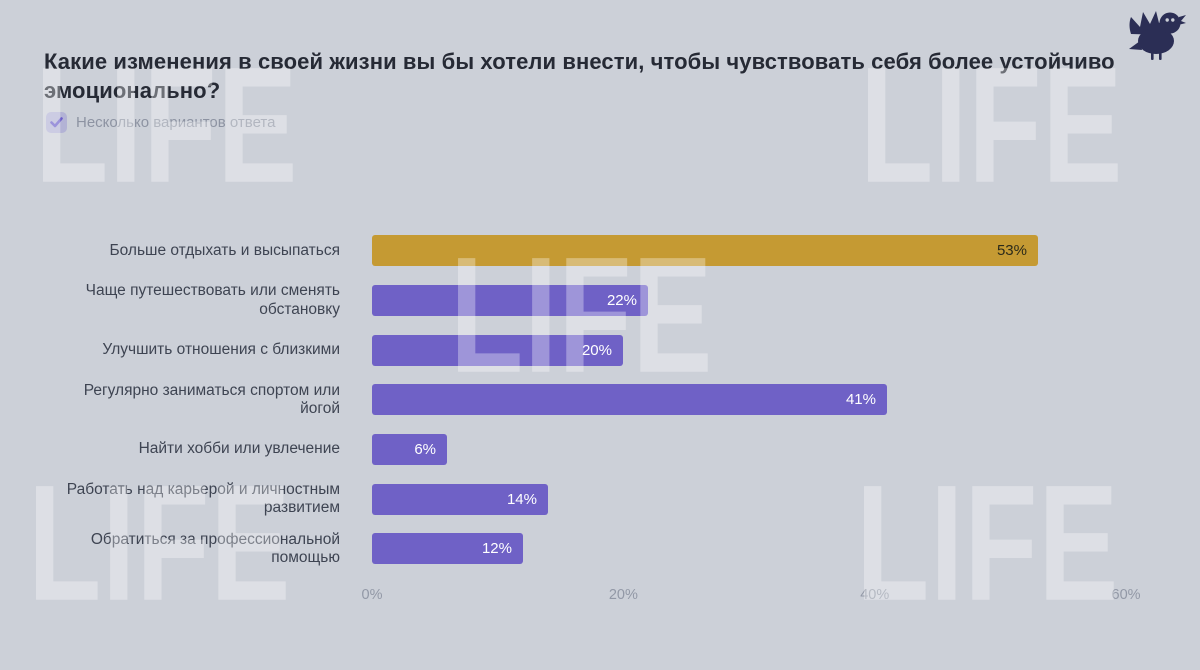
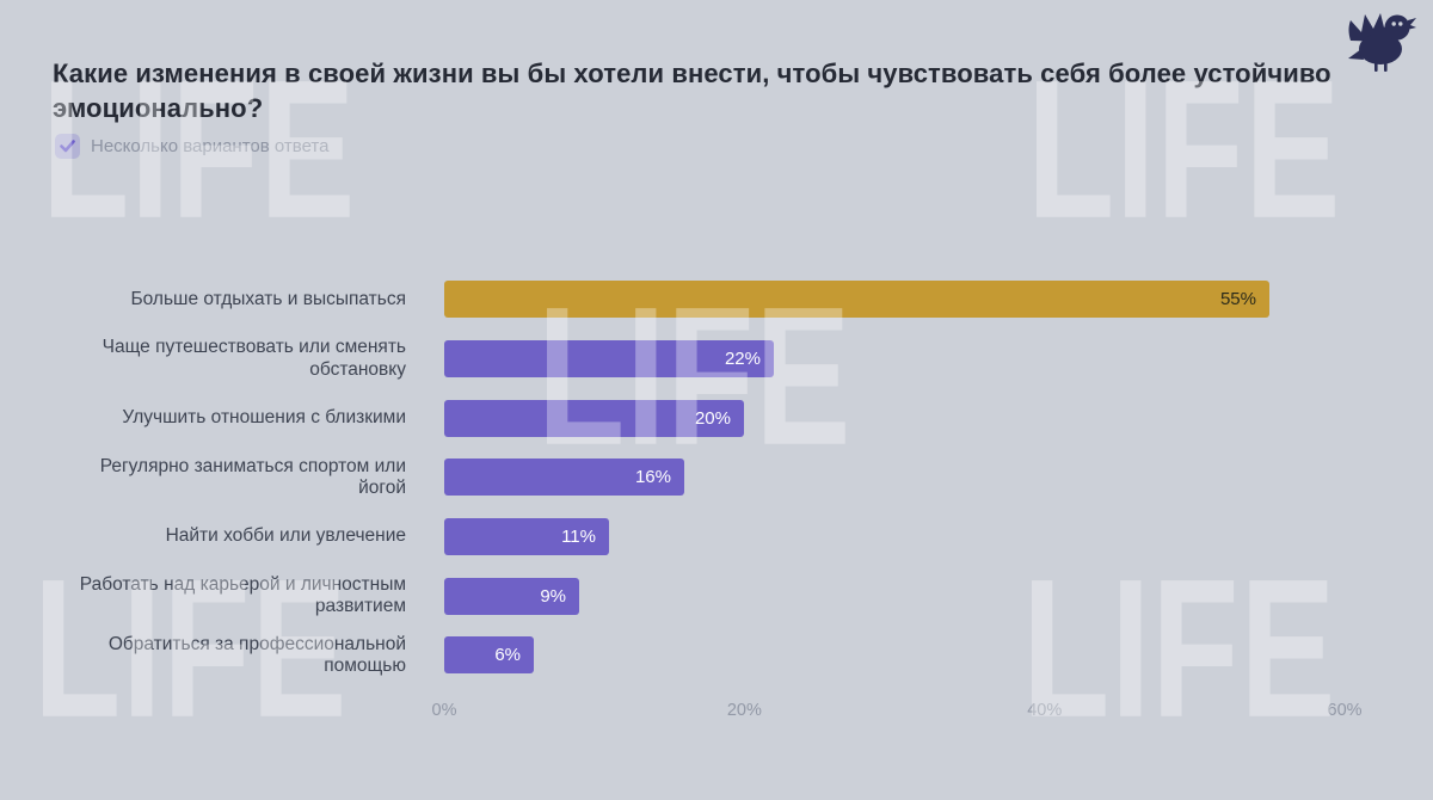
Больше отдыхать и высыпаться: 53% -> 55%
Регулярно заниматься спортом или йогой: 41% -> 16%
Найти хобби или увлечение: 6% -> 11%
Работать над карьерой и личностным развитием: 14% -> 9%
Обратиться за профессиональной помощью: 12% -> 6%
